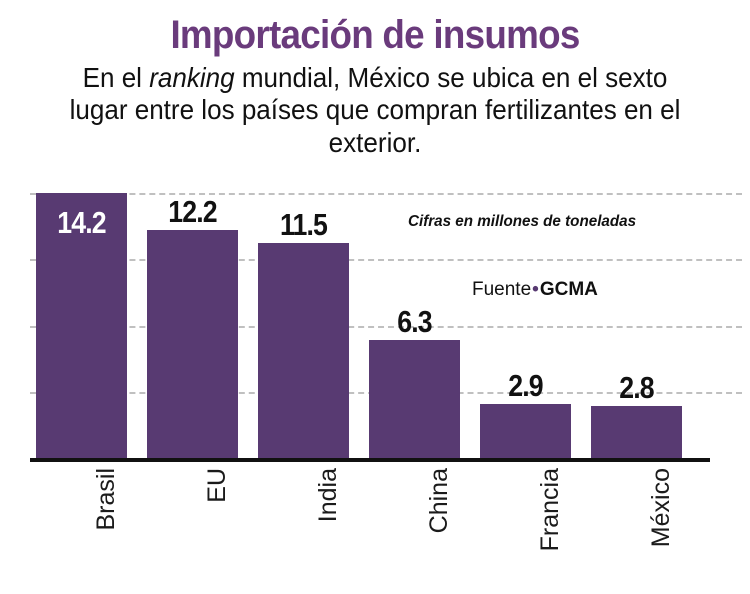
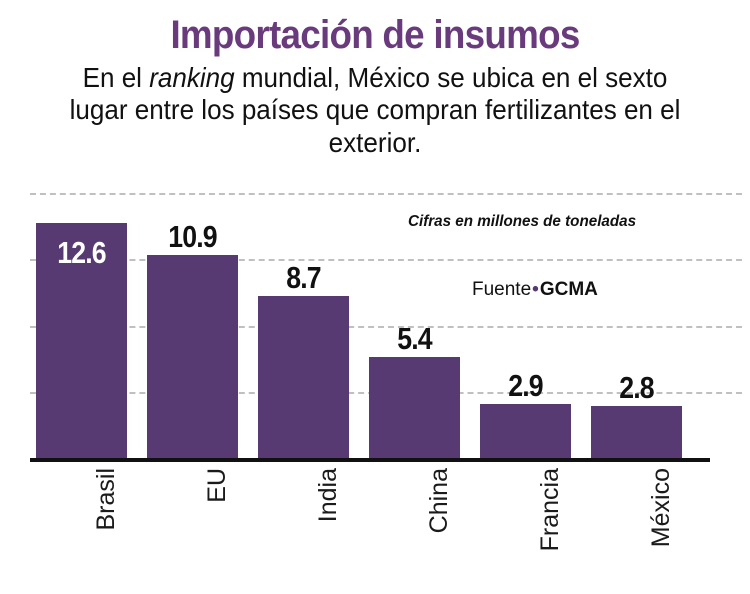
Brasil: 14.2 -> 12.6
EU: 12.2 -> 10.9
India: 11.5 -> 8.7
China: 6.3 -> 5.4
